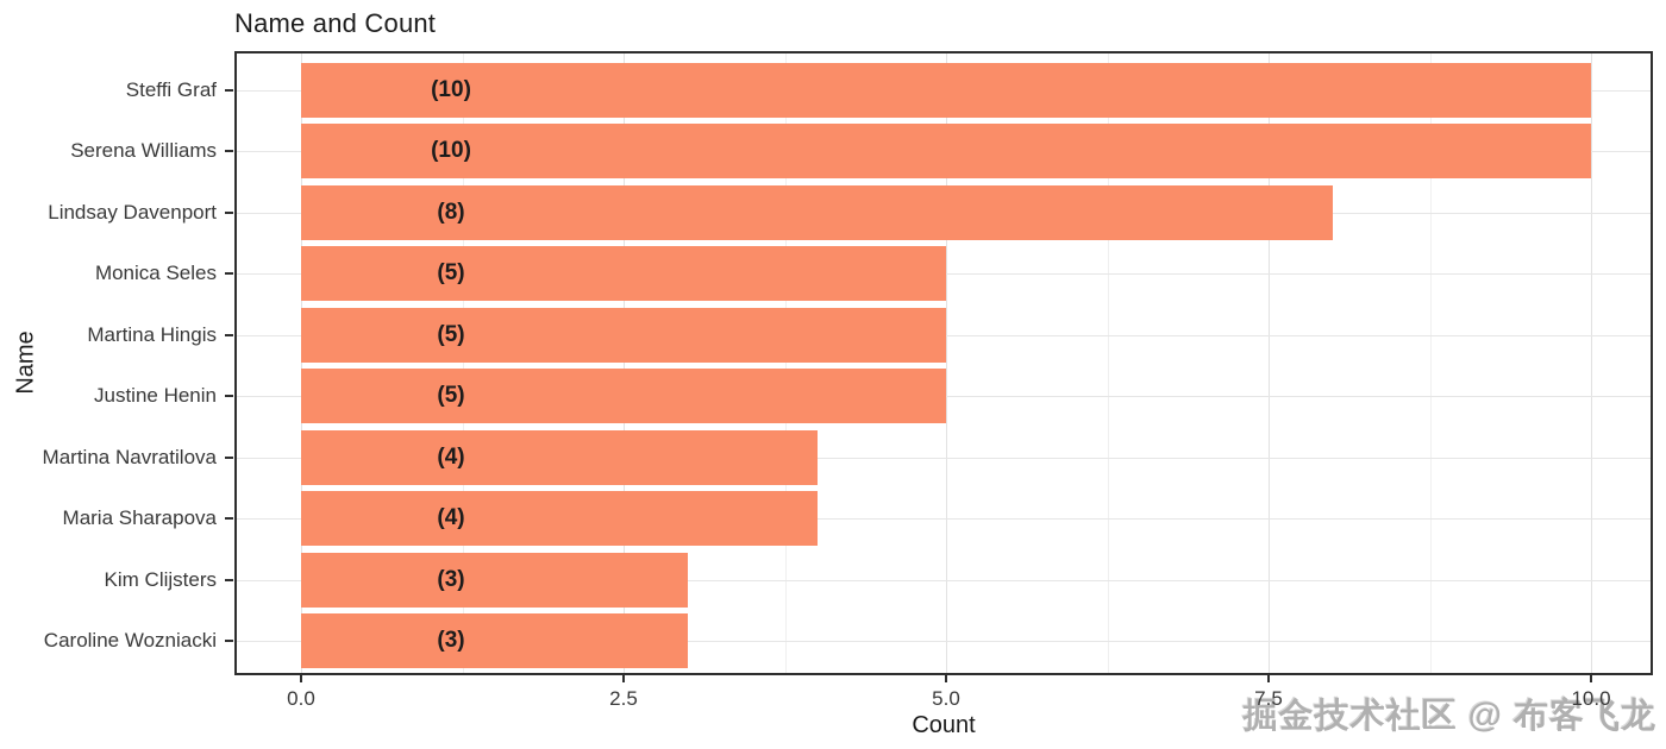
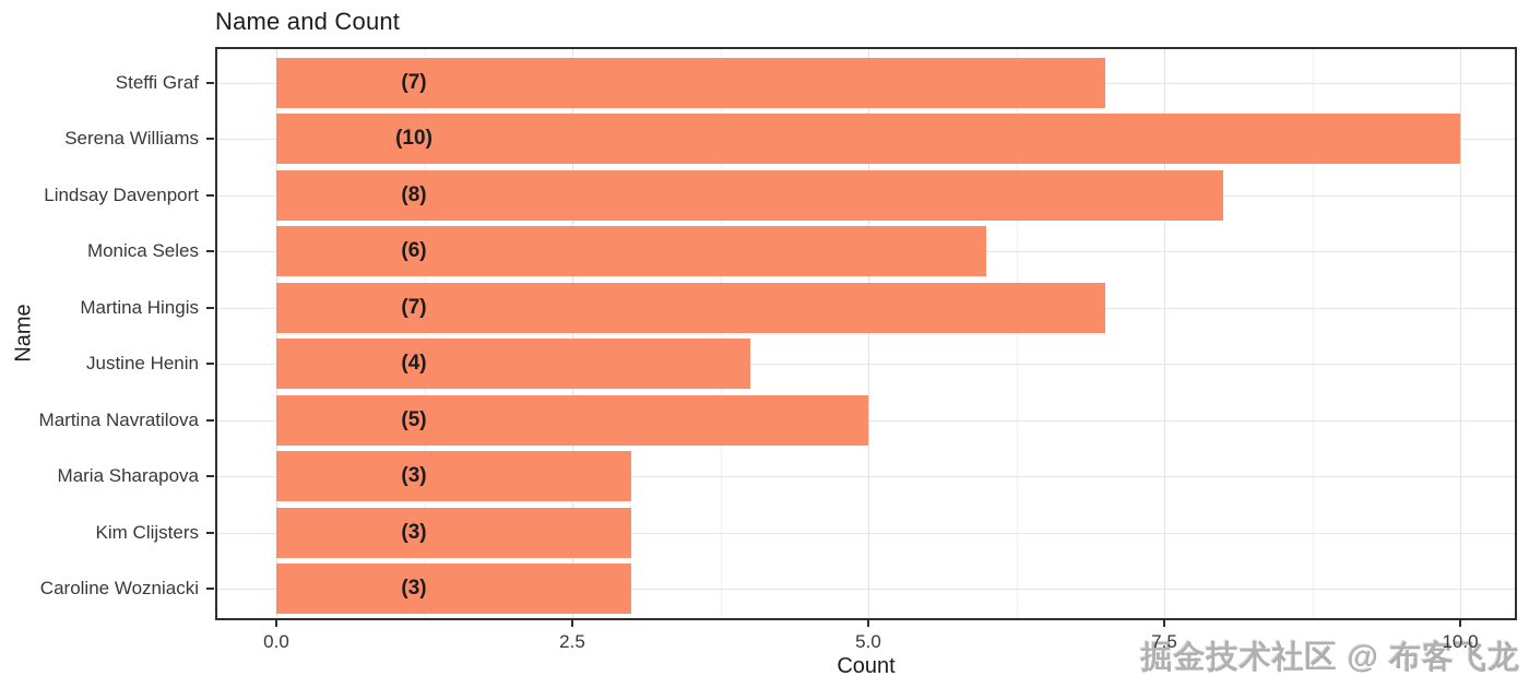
Steffi Graf: 10 -> 7
Monica Seles: 5 -> 6
Martina Hingis: 5 -> 7
Justine Henin: 5 -> 4
Martina Navratilova: 4 -> 5
Maria Sharapova: 4 -> 3
